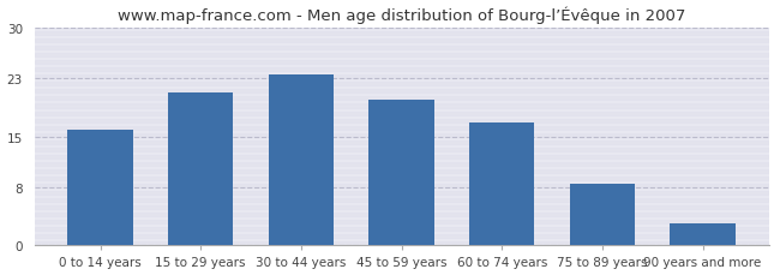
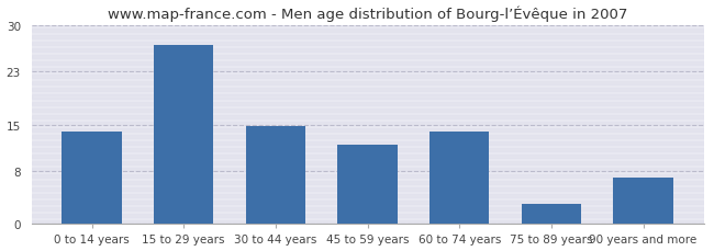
0 to 14 years: 16.0 -> 14.0
15 to 29 years: 21.0 -> 27.0
30 to 44 years: 23.5 -> 14.8
45 to 59 years: 20.0 -> 12.0
60 to 74 years: 17.0 -> 14.0
75 to 89 years: 8.5 -> 3.0
90 years and more: 3.0 -> 7.0
